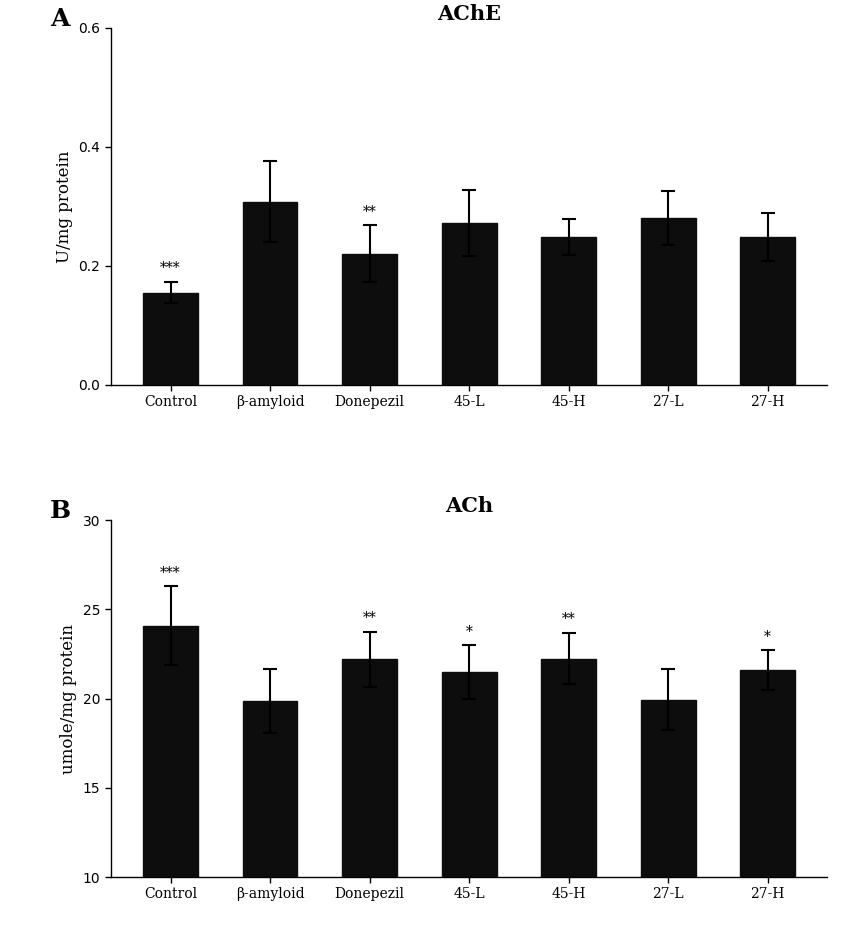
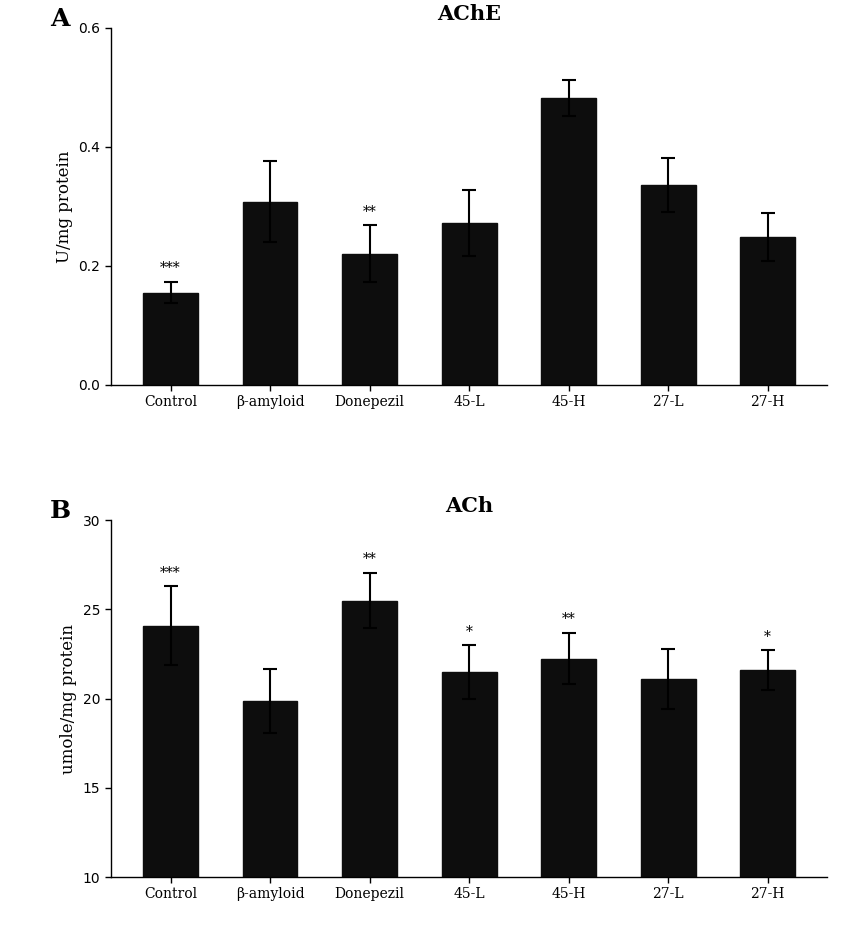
AChE/45-H: 0.248 -> 0.482
AChE/27-L: 0.280 -> 0.336
ACh/Donepezil: 22.2 -> 25.5
ACh/27-L: 19.9 -> 21.1
